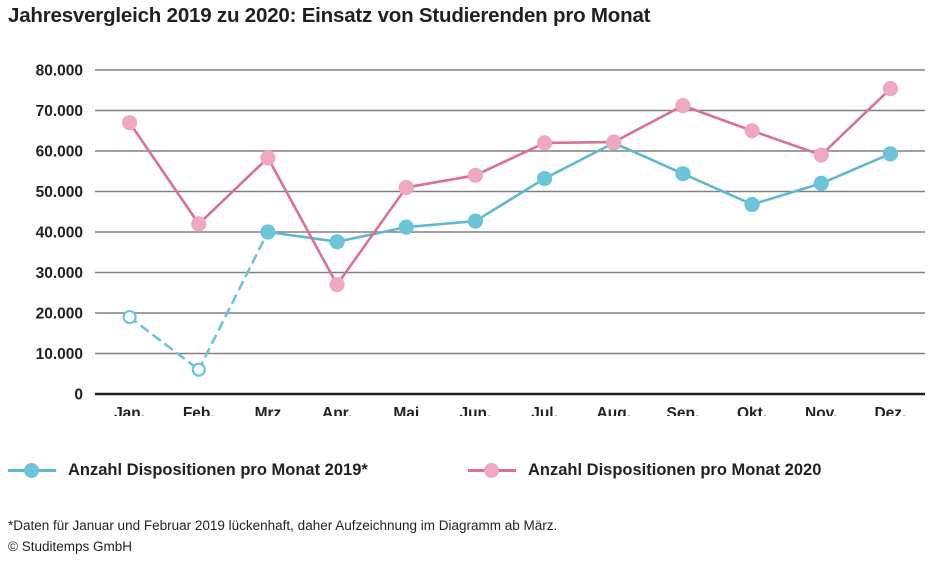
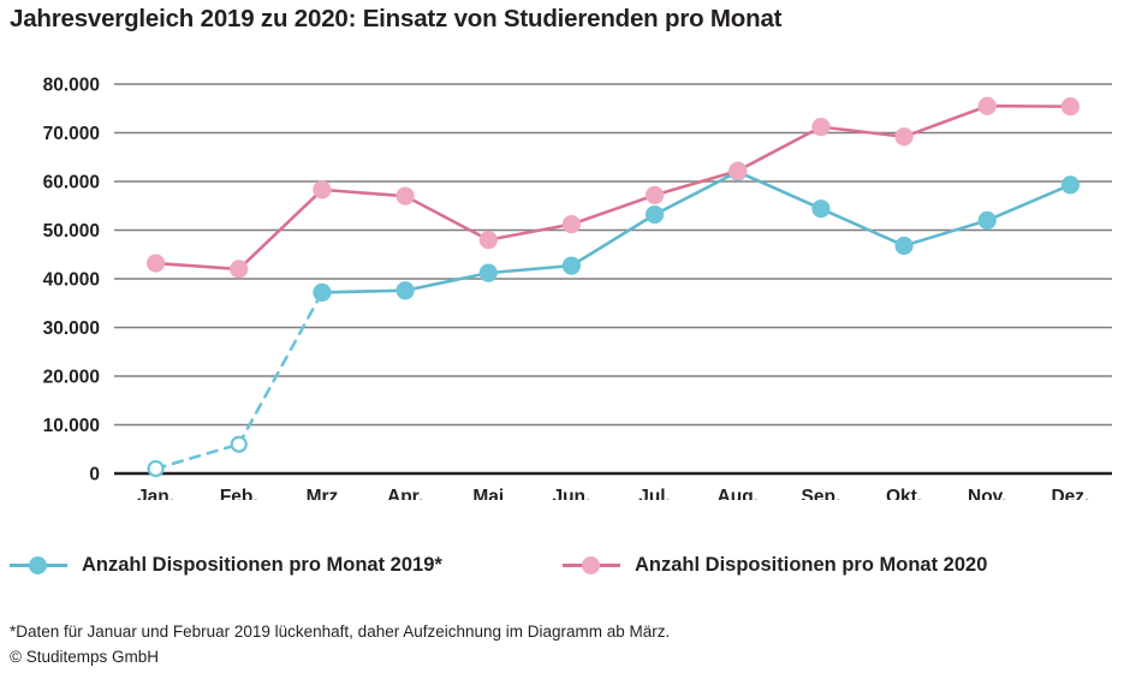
Anzahl Dispositionen pro Monat 2019*/Jan.: 19000 -> 1000
Anzahl Dispositionen pro Monat 2020/Jan.: 67000 -> 43000
Anzahl Dispositionen pro Monat 2019*/Mrz: 40000 -> 37000
Anzahl Dispositionen pro Monat 2020/Apr.: 27000 -> 57000
Anzahl Dispositionen pro Monat 2020/Mai: 51000 -> 48000
Anzahl Dispositionen pro Monat 2020/Jun.: 54000 -> 51000
Anzahl Dispositionen pro Monat 2020/Jul.: 62000 -> 57000
Anzahl Dispositionen pro Monat 2020/Okt.: 65000 -> 69000
Anzahl Dispositionen pro Monat 2020/Nov.: 59000 -> 76000
